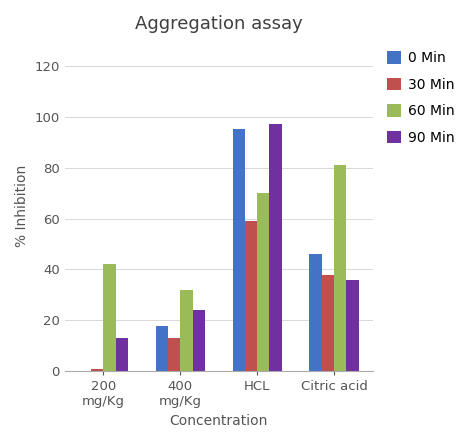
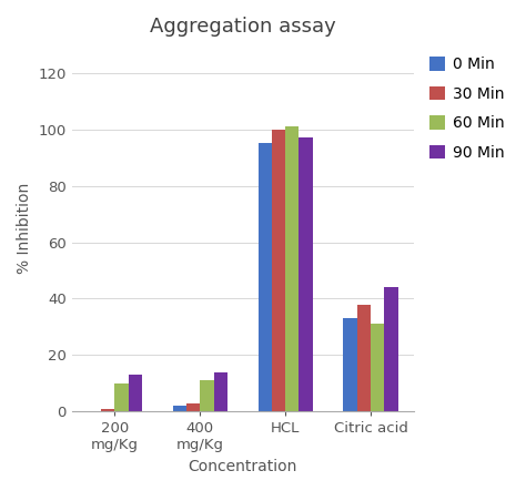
60 Min/200 mg/Kg: 42 -> 10
0 Min/400 mg/Kg: 18 -> 2
30 Min/400 mg/Kg: 13 -> 3
60 Min/400 mg/Kg: 32 -> 11
90 Min/400 mg/Kg: 24 -> 14
30 Min/HCL: 59 -> 100
60 Min/HCL: 70 -> 101
0 Min/Citric acid: 46 -> 33
60 Min/Citric acid: 81 -> 31
90 Min/Citric acid: 36 -> 44
